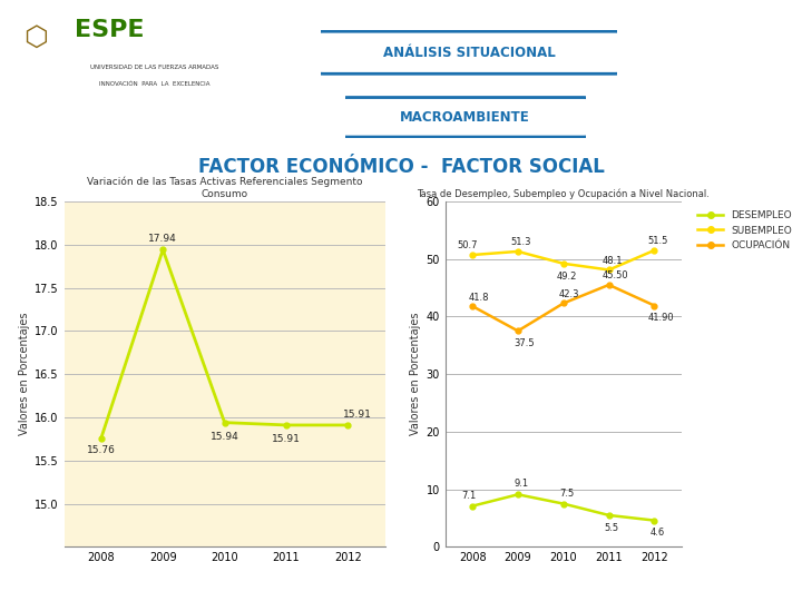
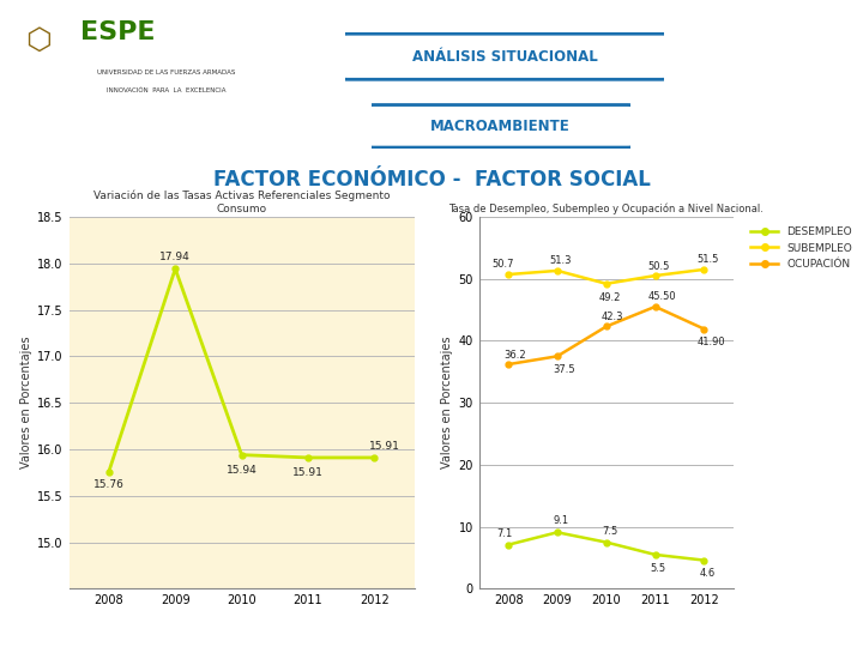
Tasa de Desempleo, Subempleo y Ocupación a Nivel Nacional./OCUPACIÓN/2008: 41.8 -> 36.2
Tasa de Desempleo, Subempleo y Ocupación a Nivel Nacional./SUBEMPLEO/2011: 48.1 -> 50.5
